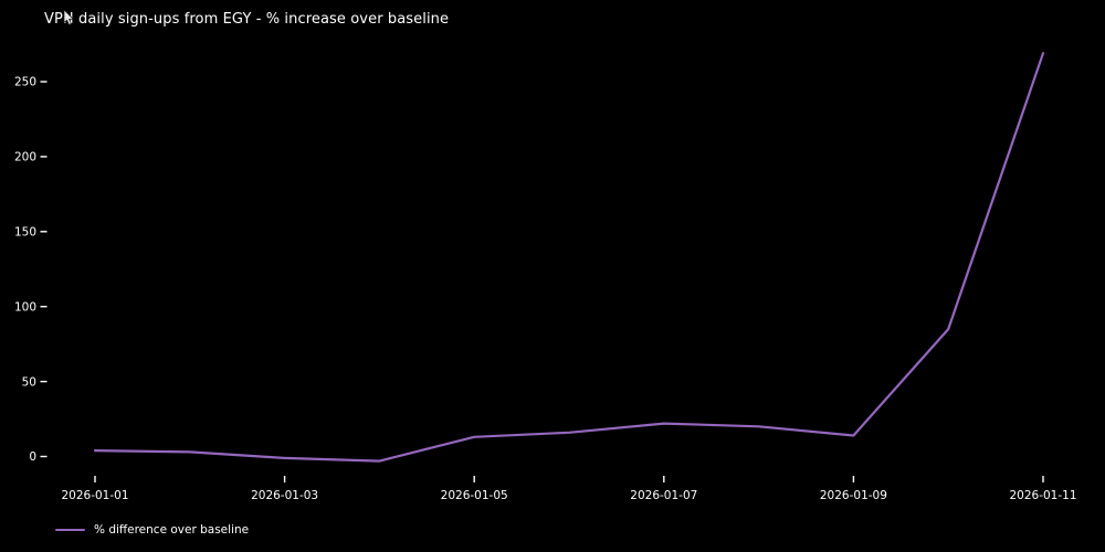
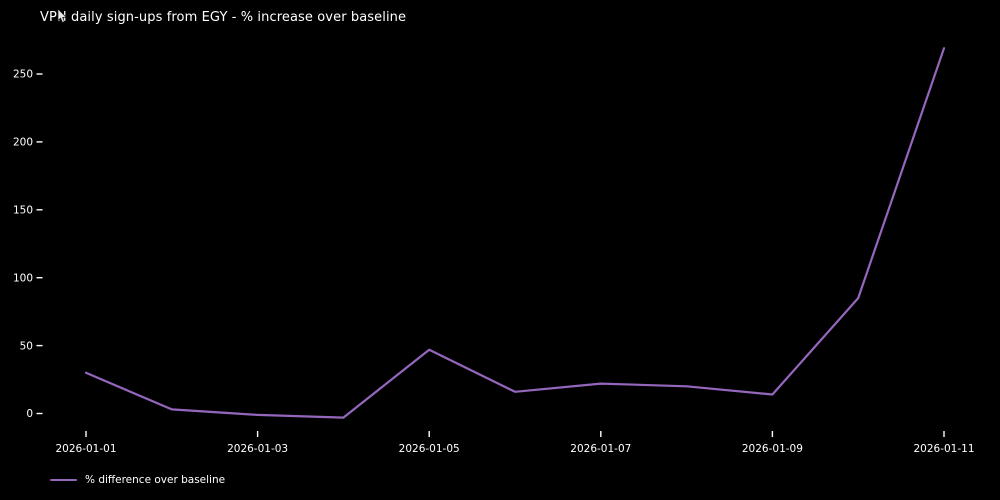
2026-01-01: 4 -> 30
2026-01-05: 13 -> 47
